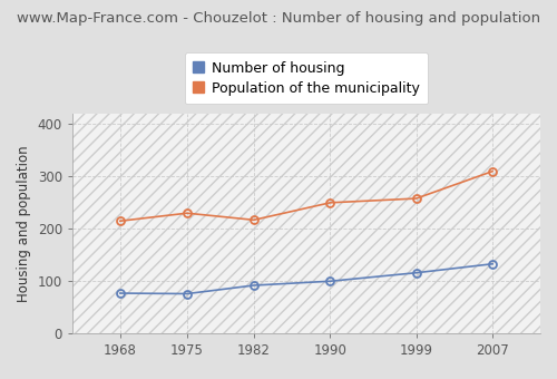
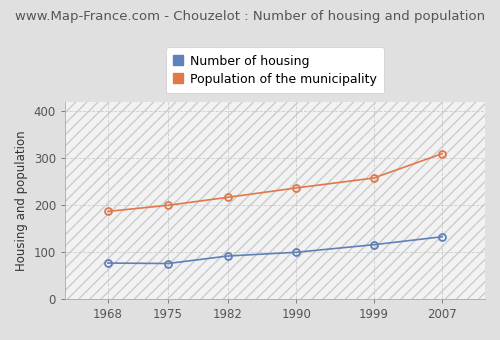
Population of the municipality/1968: 215 -> 187
Population of the municipality/1975: 230 -> 200
Population of the municipality/1990: 250 -> 237
